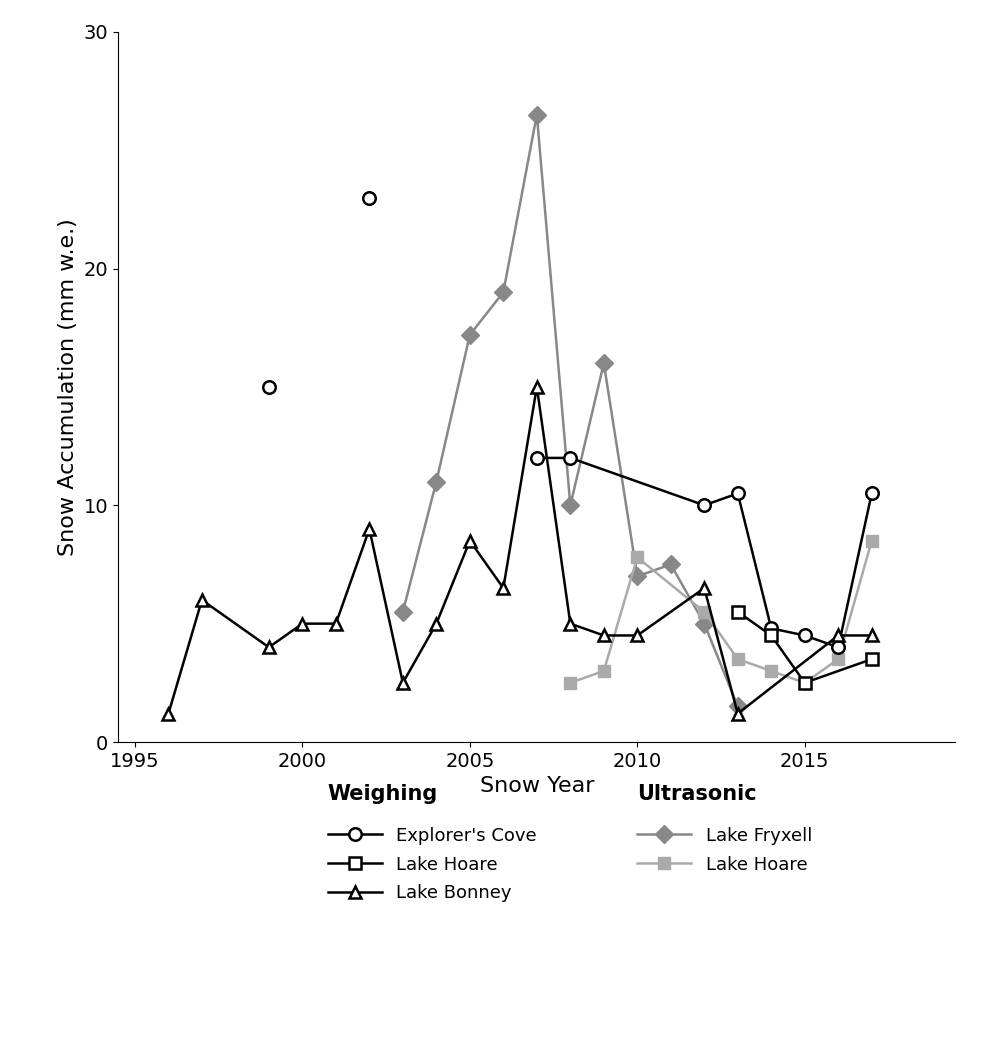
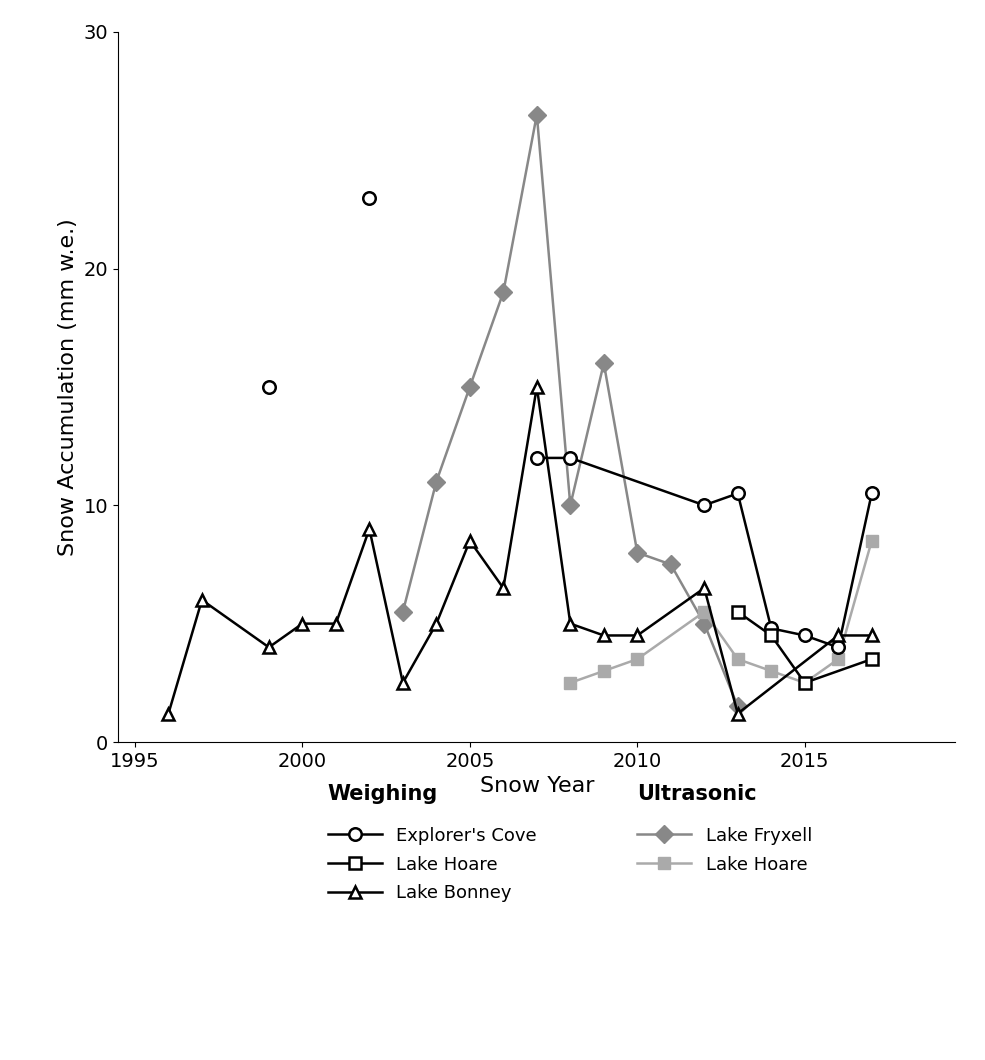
Lake Fryxell/2005: 17.2 -> 15.0
Lake Fryxell/2010: 7.0 -> 8.0
Lake Hoare/2010: 7.8 -> 3.5
